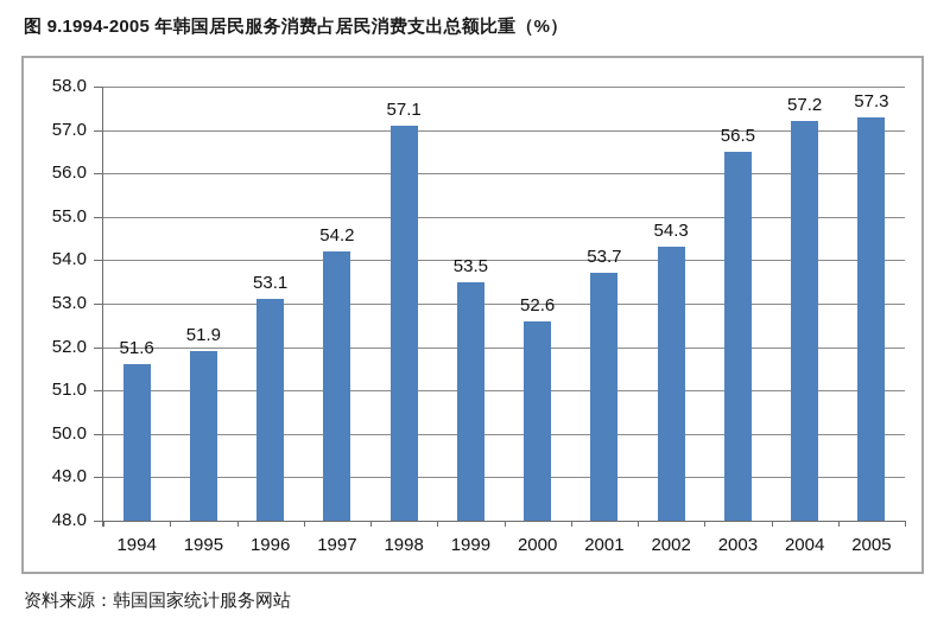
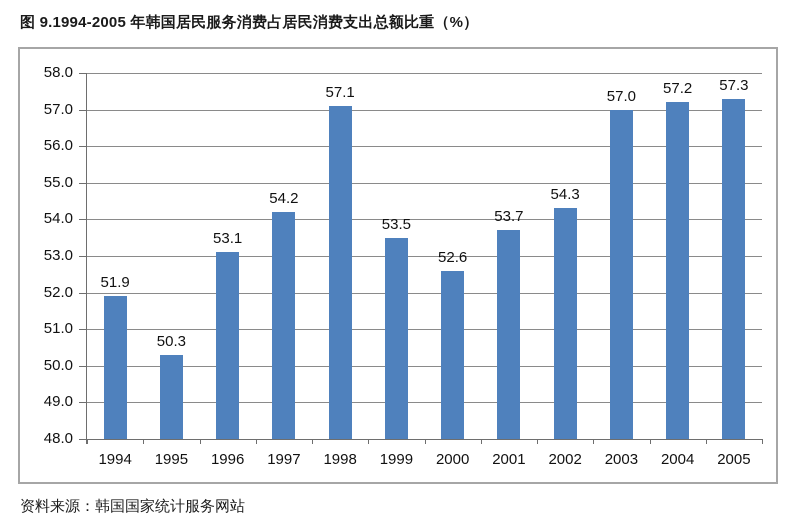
1994: 51.6 -> 51.9
1995: 51.9 -> 50.3
2003: 56.5 -> 57.0
